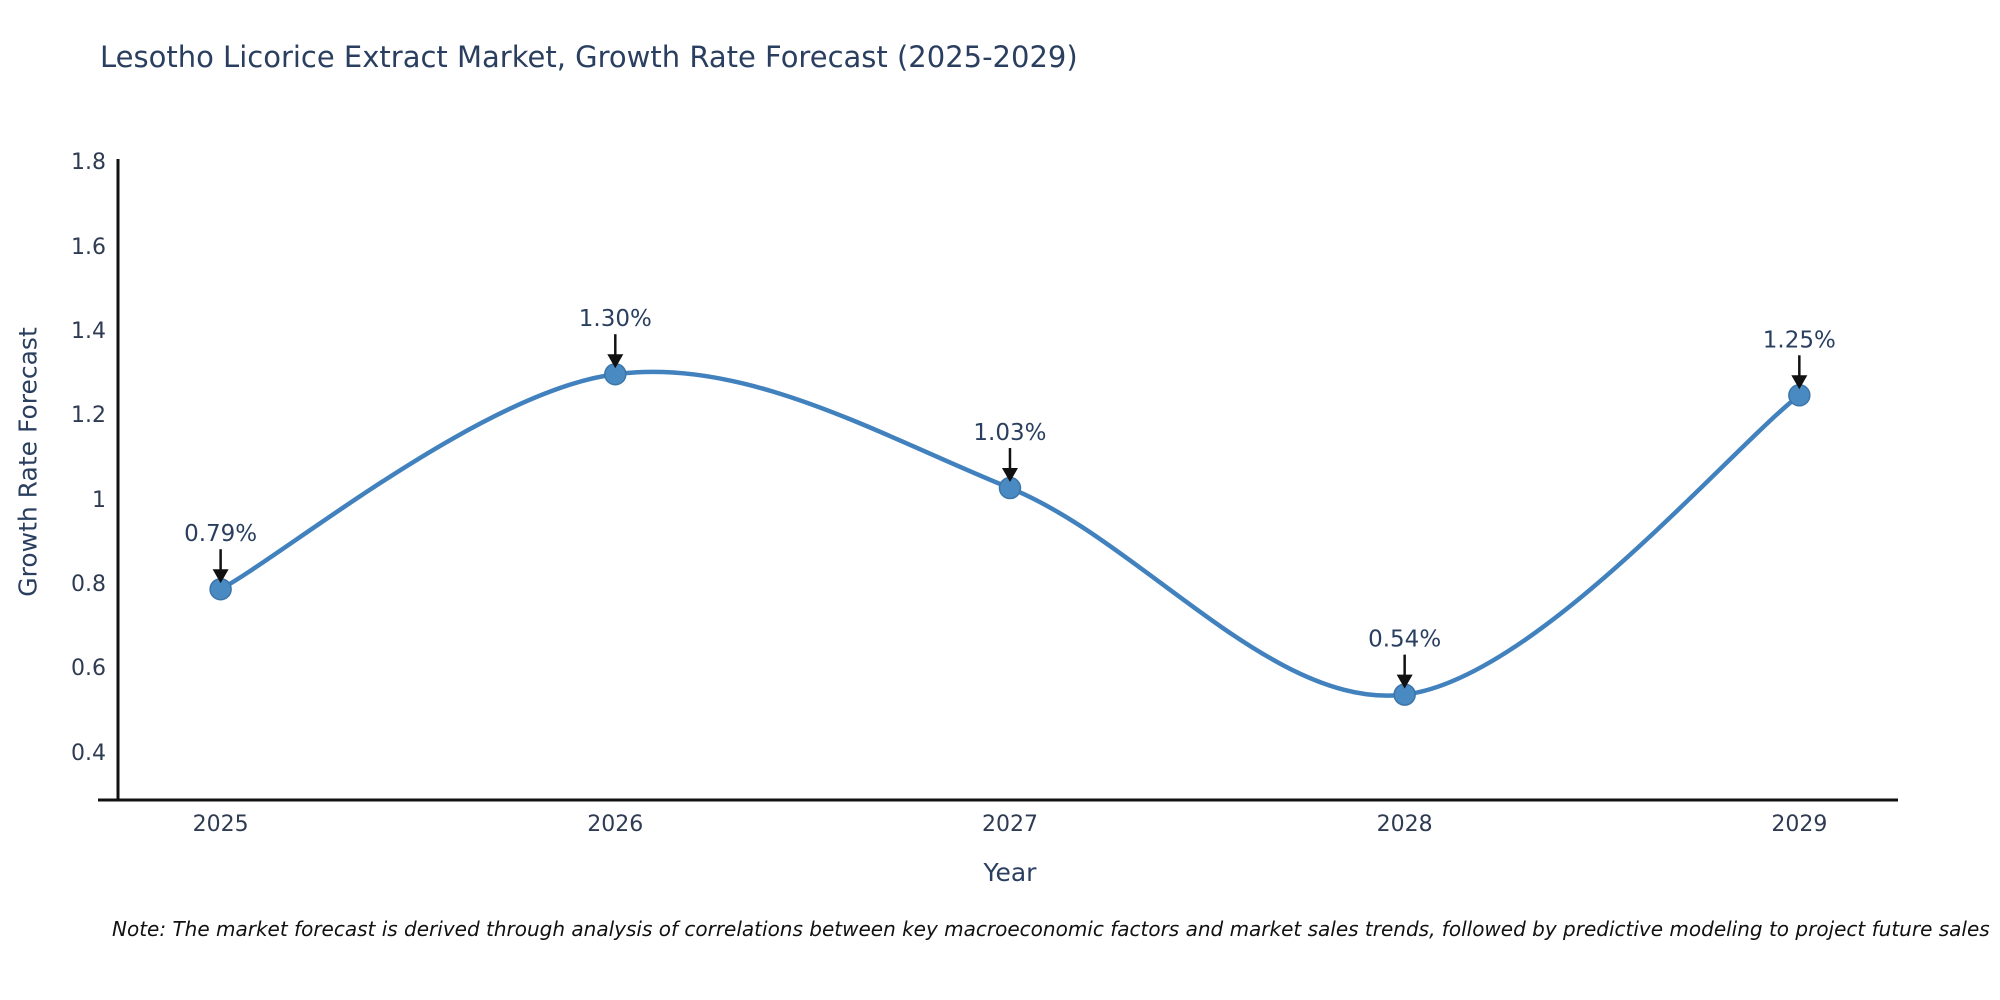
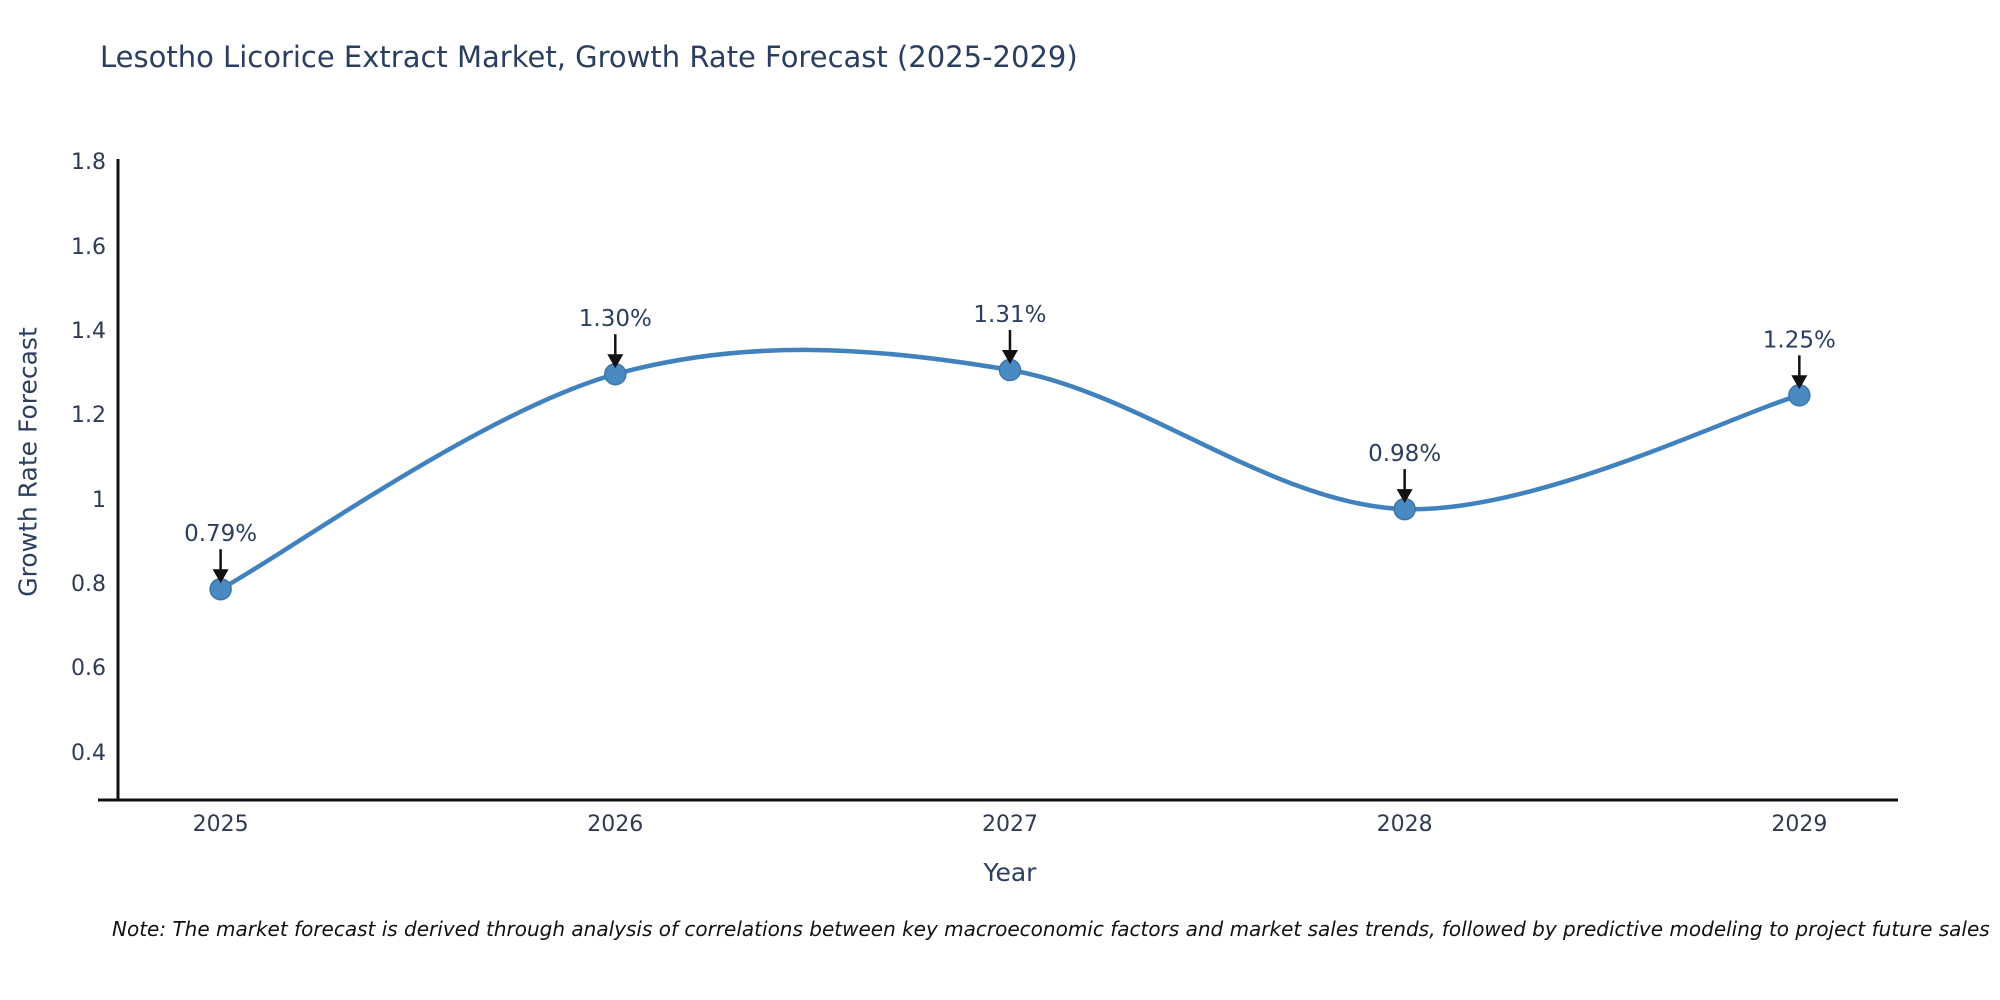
2027: 1.03% -> 1.31%
2028: 0.54% -> 0.98%
